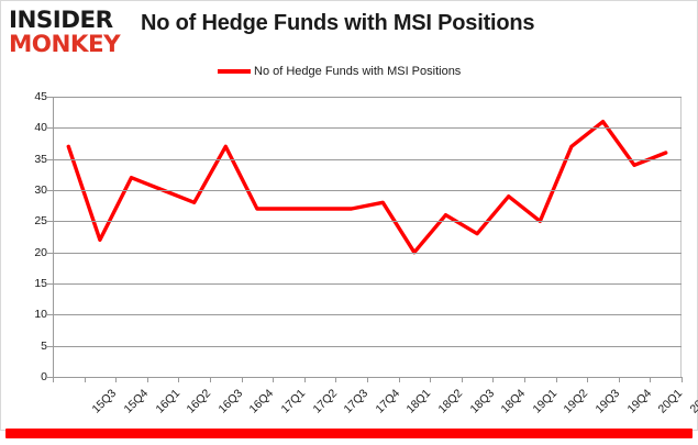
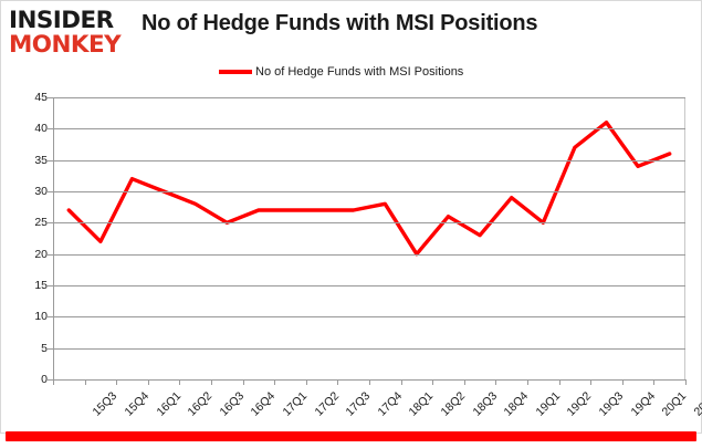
15Q3: 37 -> 27
16Q4: 37 -> 25
